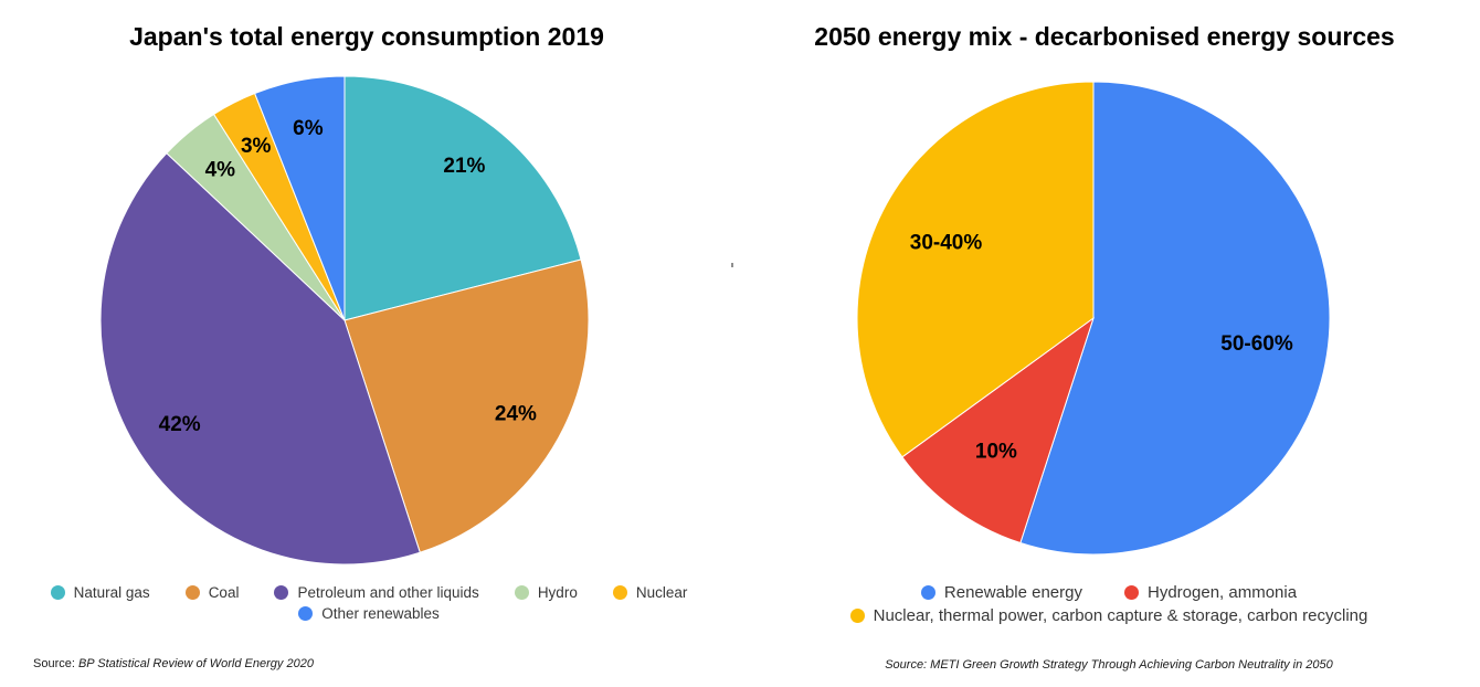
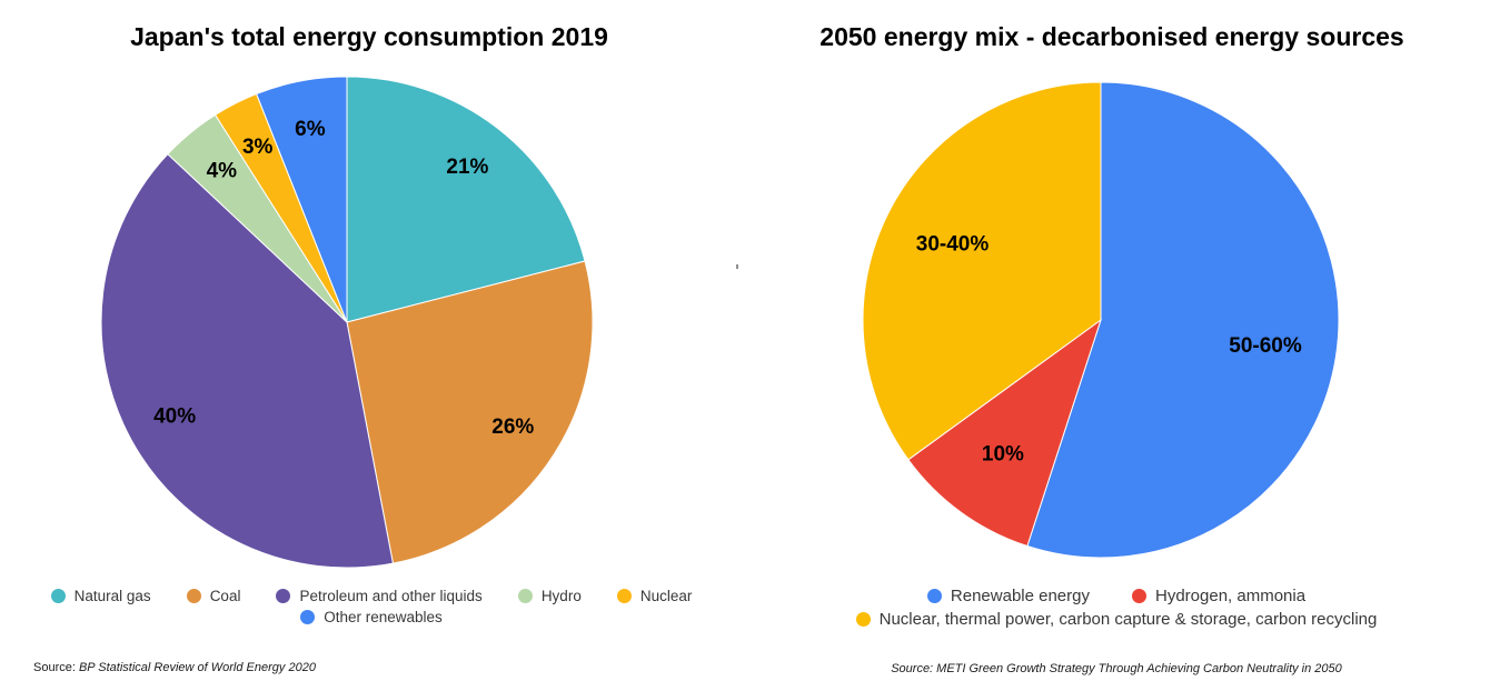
Japan's total energy consumption 2019/Coal: 24% -> 26%
Japan's total energy consumption 2019/Petroleum and other liquids: 42% -> 40%
